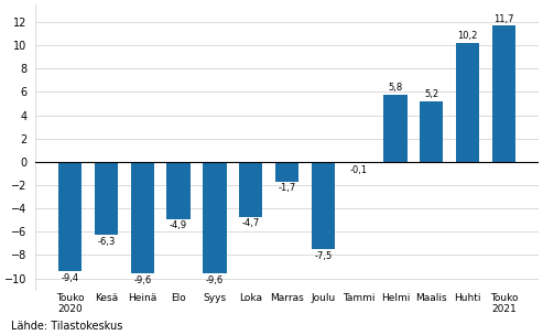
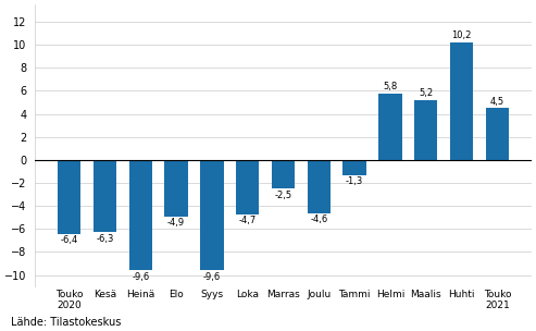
Touko 2020: -9,4 -> -6,4
Marras: -1,7 -> -2,5
Joulu: -7,5 -> -4,6
Tammi: -0,1 -> -1,3
Touko 2021: 11,7 -> 4,5
